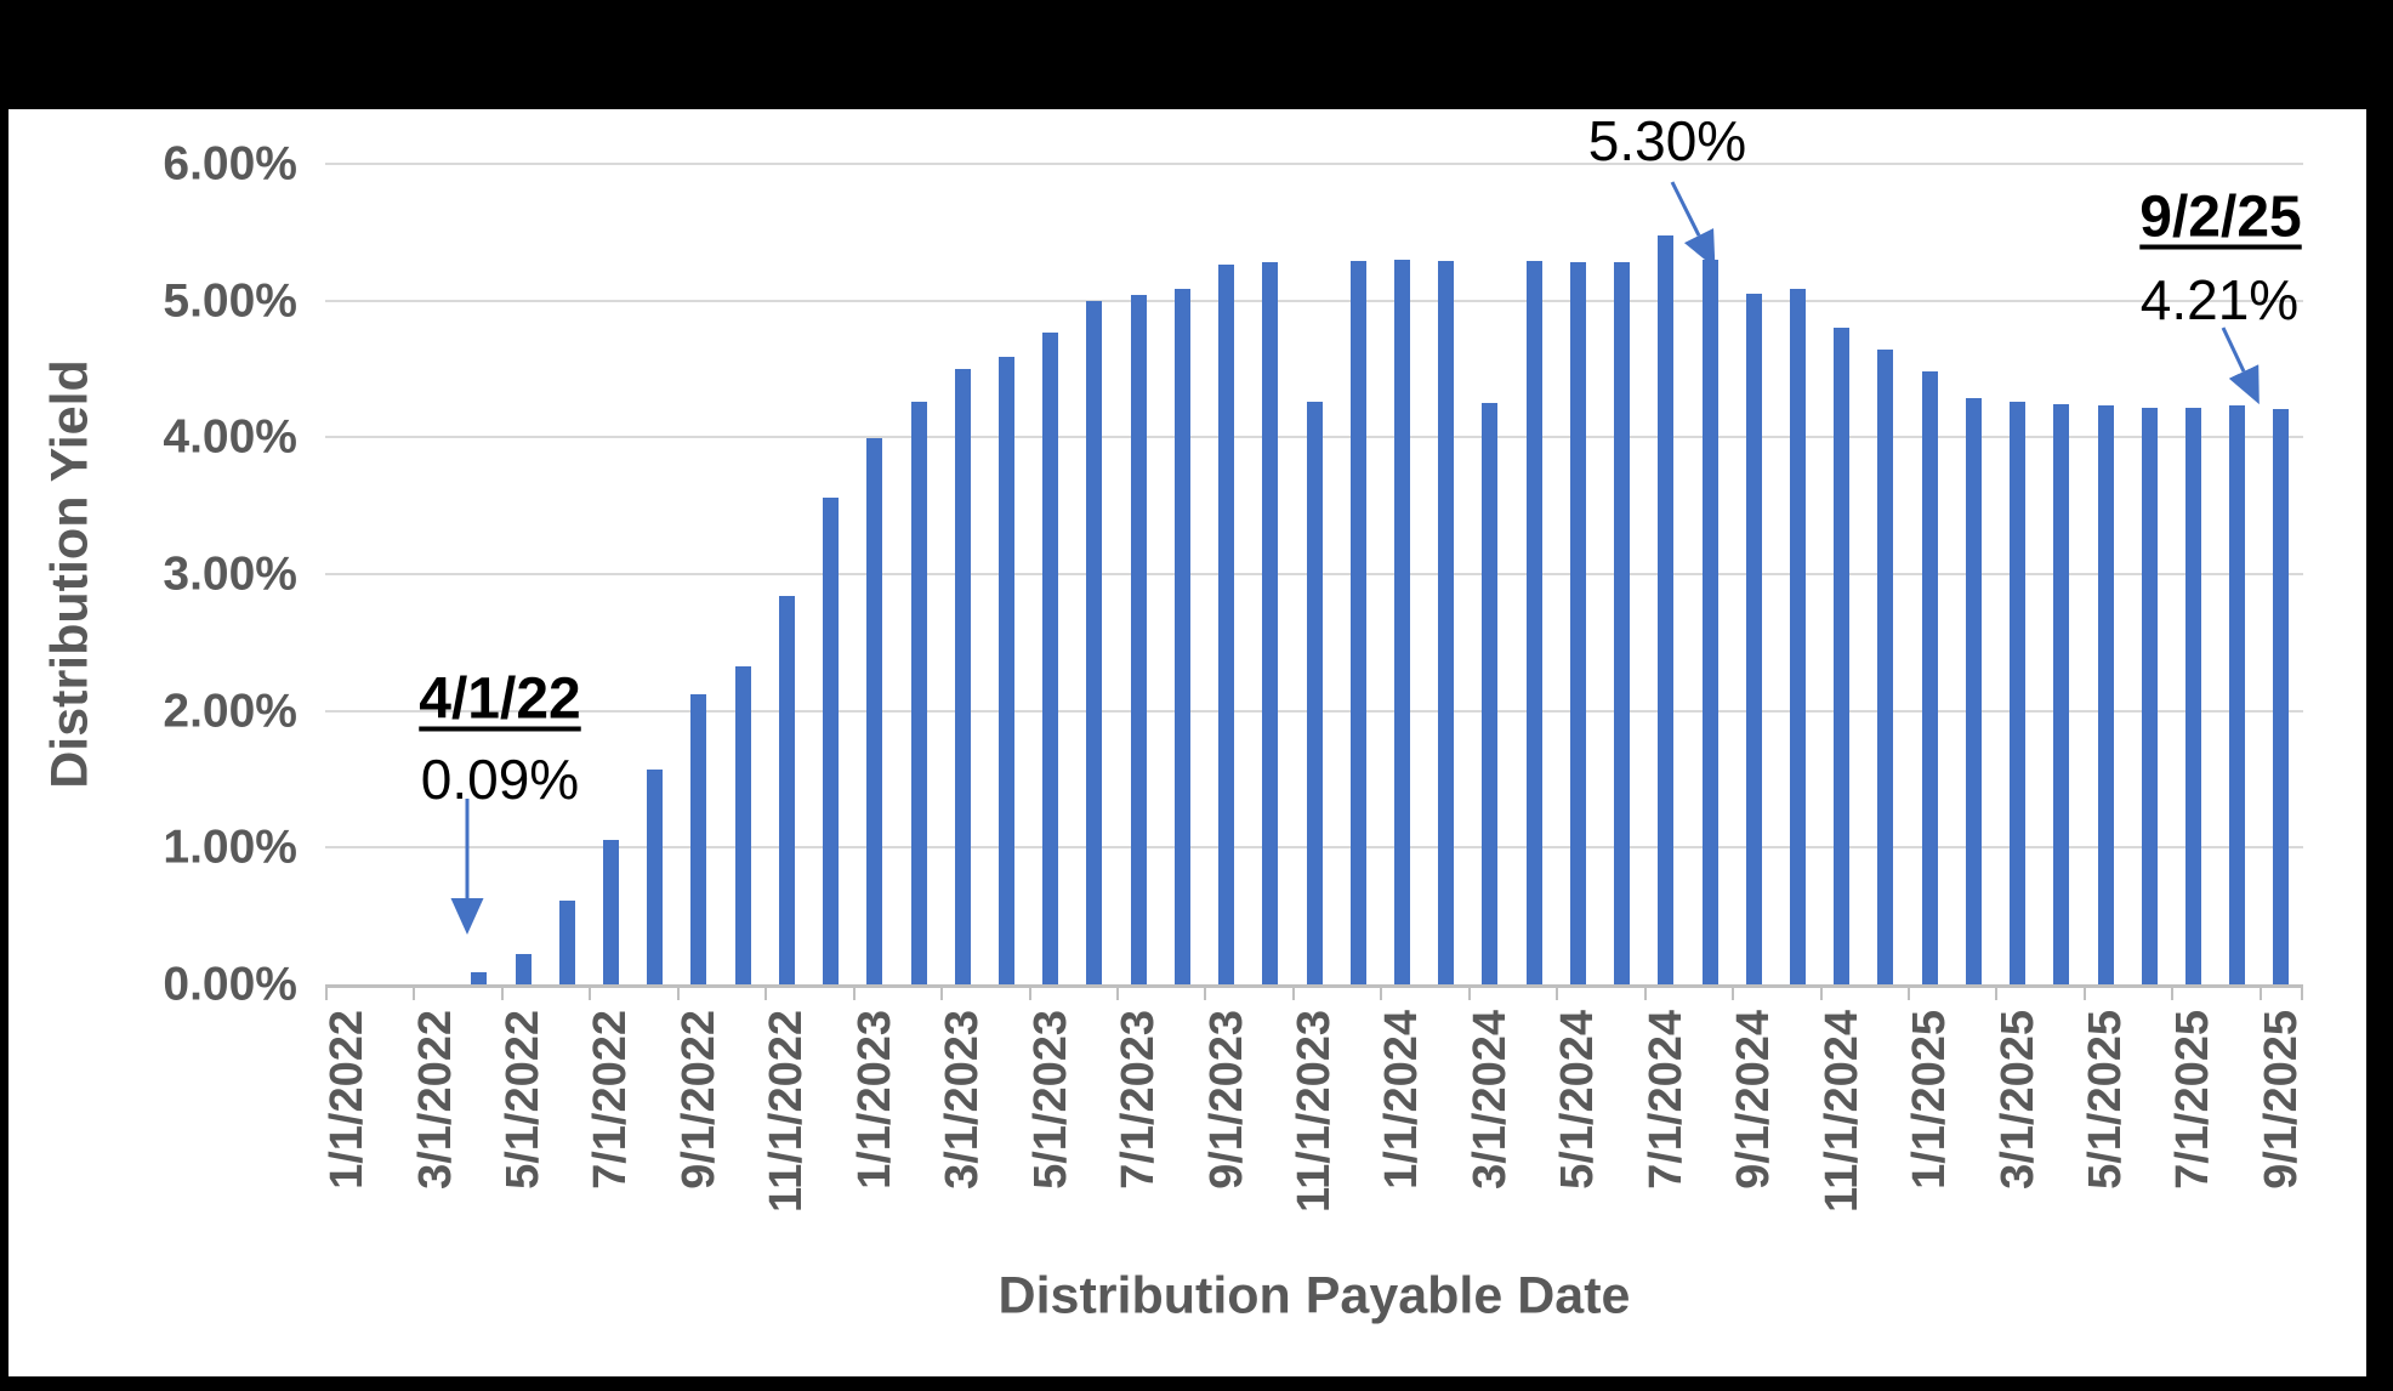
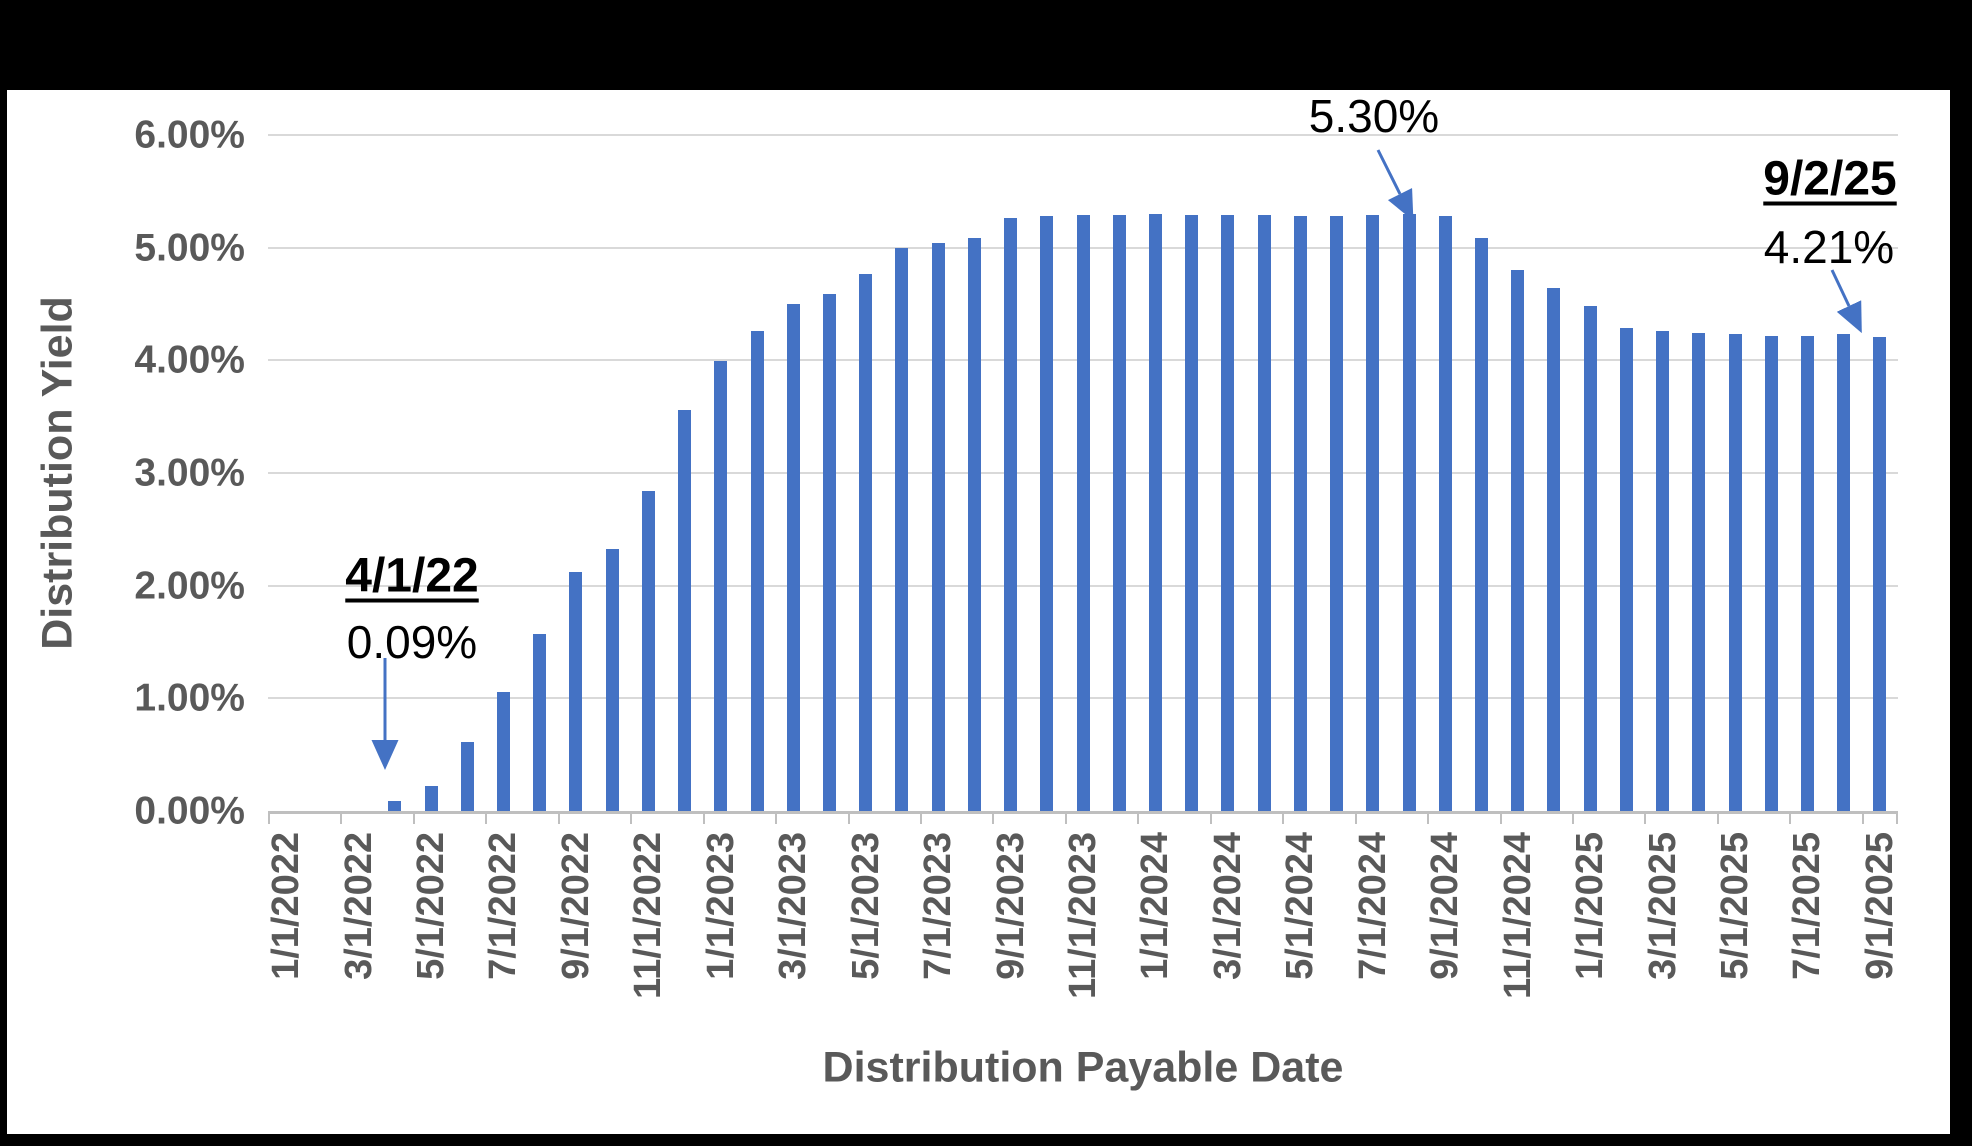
11/1/2023: 4.26% -> 5.29%
3/1/2024: 4.25% -> 5.29%
7/1/2024: 5.48% -> 5.29%
9/1/2024: 5.05% -> 5.28%
